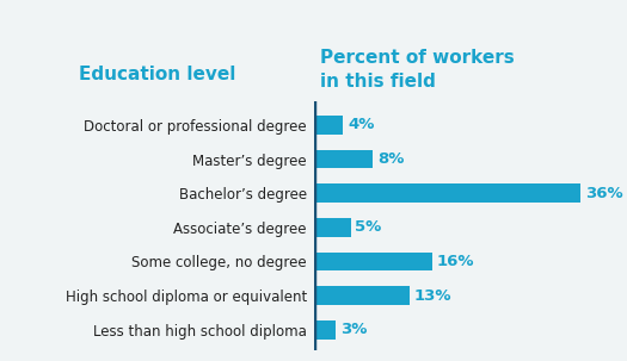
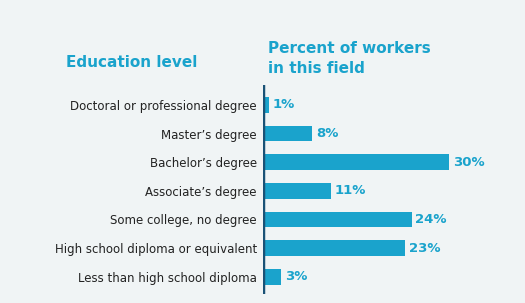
Doctoral or professional degree: 4% -> 1%
Bachelor’s degree: 36% -> 30%
Associate’s degree: 5% -> 11%
Some college, no degree: 16% -> 24%
High school diploma or equivalent: 13% -> 23%
